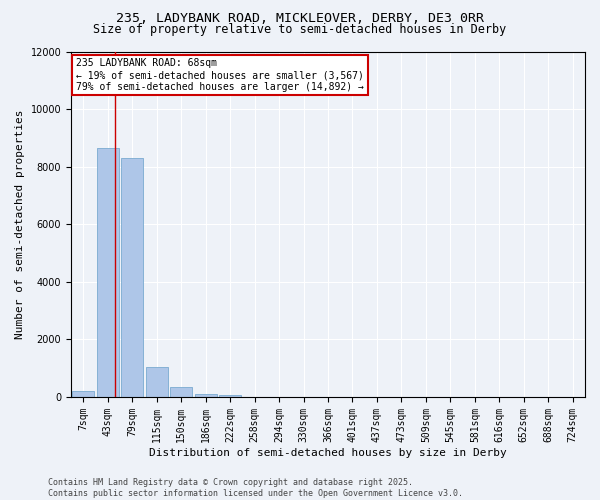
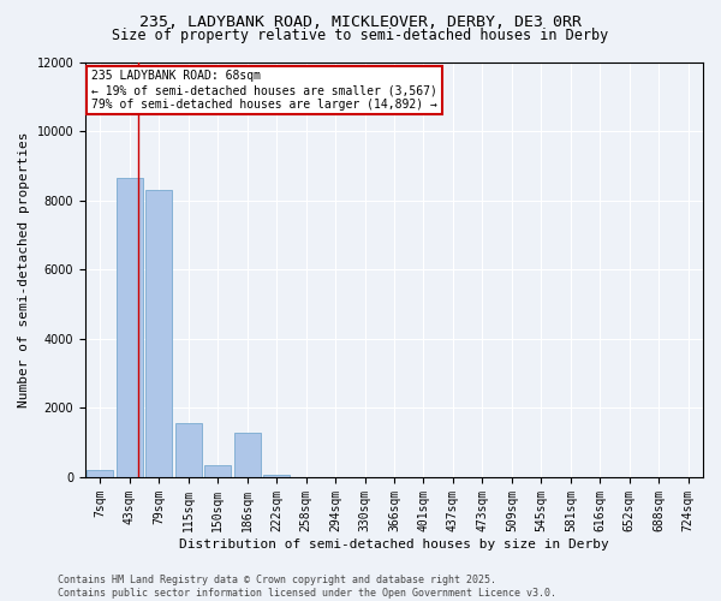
115sqm: 1050 -> 1550
186sqm: 110 -> 1300
